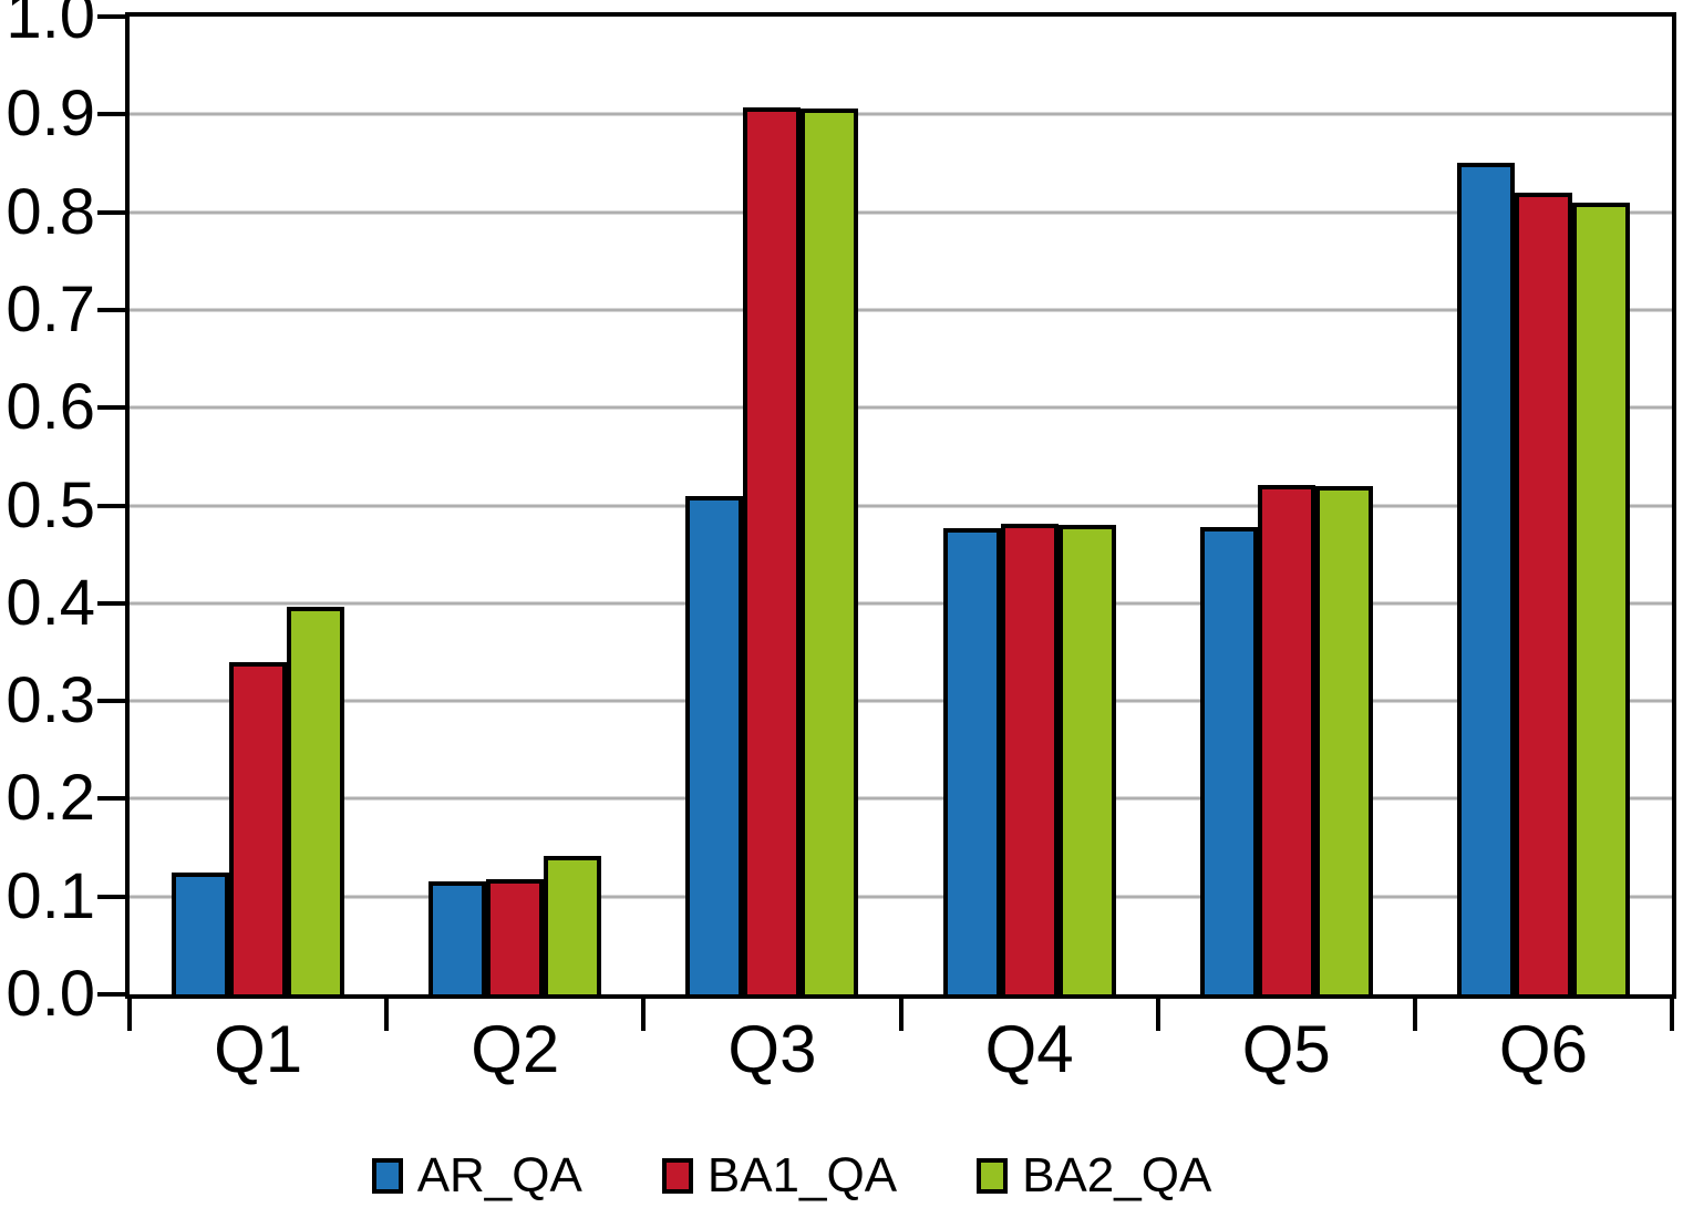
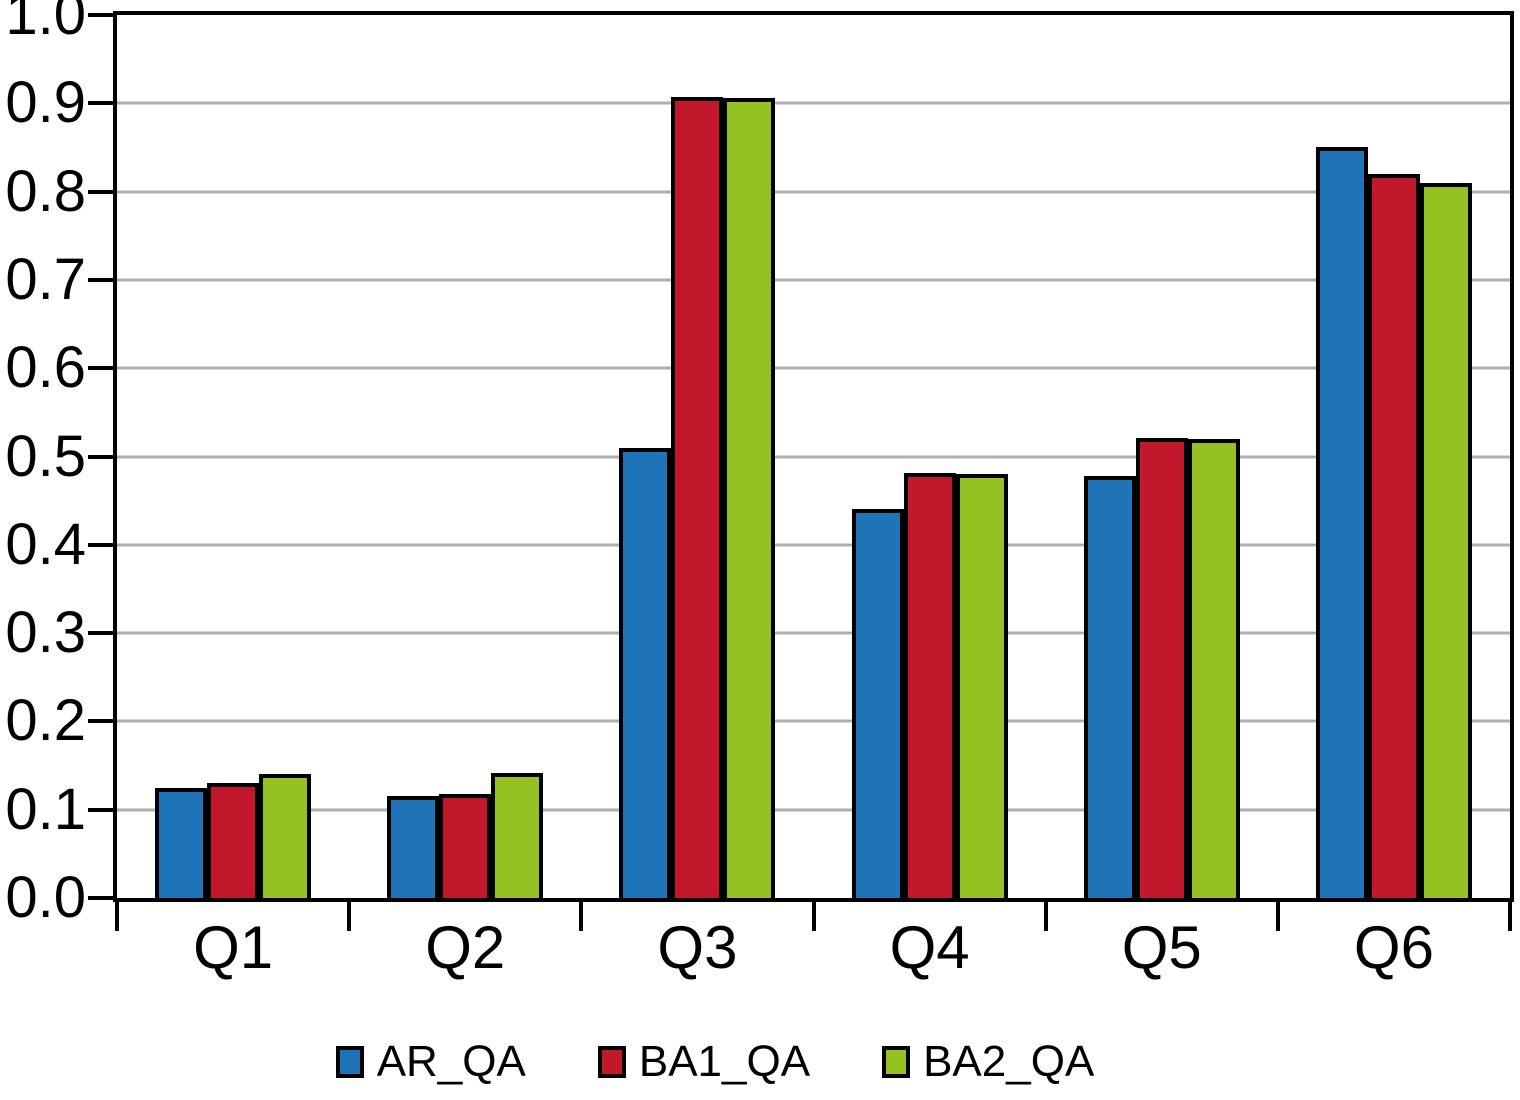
BA1_QA/Q1: 0.34 -> 0.13
BA2_QA/Q1: 0.40 -> 0.14
AR_QA/Q4: 0.48 -> 0.44
